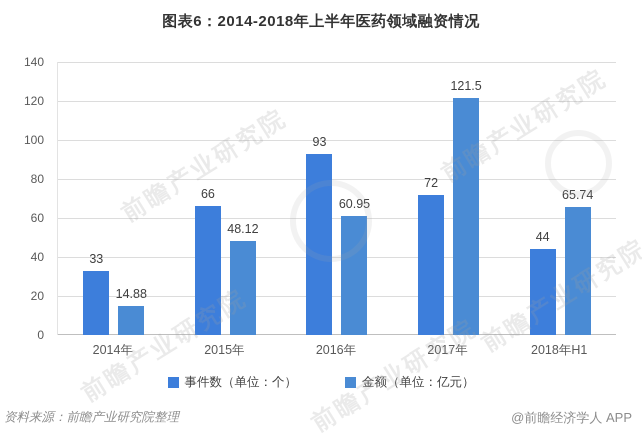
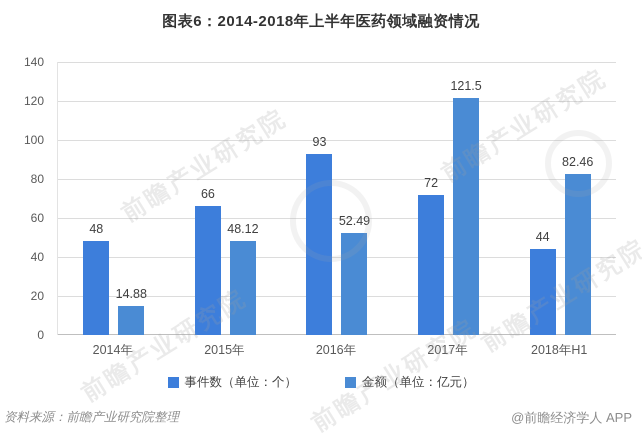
事件数（单位：个）/2014年: 33 -> 48
金额（单位：亿元）/2016年: 60.95 -> 52.49
金额（单位：亿元）/2018年H1: 65.74 -> 82.46
